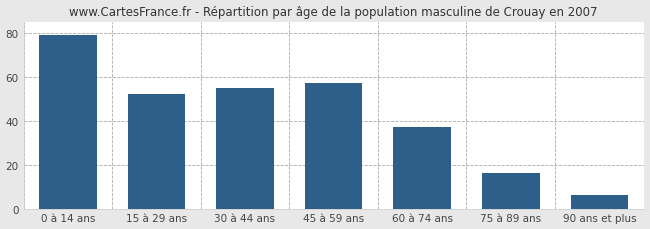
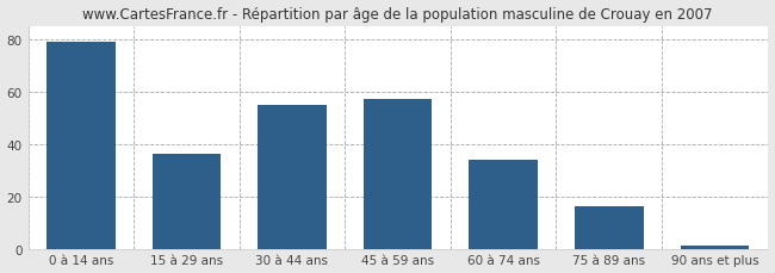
15 à 29 ans: 52 -> 36
60 à 74 ans: 37 -> 34
90 ans et plus: 6 -> 1
